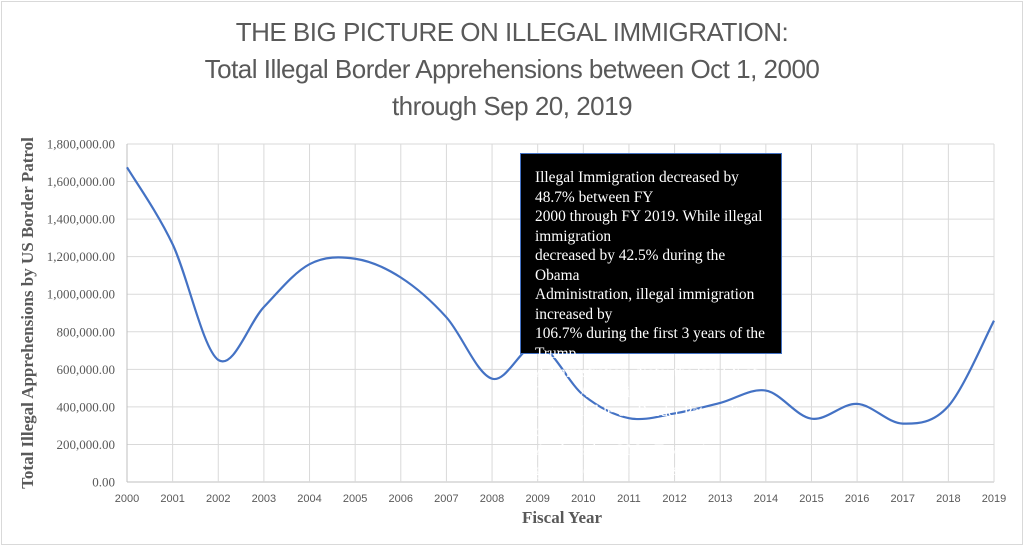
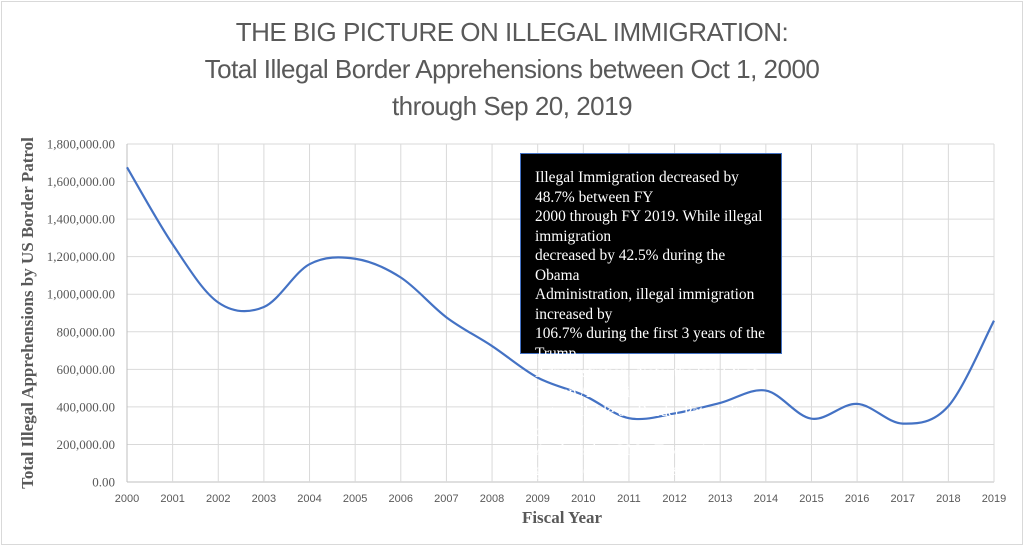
2002: 650000 -> 960000
2008: 550000 -> 720000
2009: 730000 -> 560000
